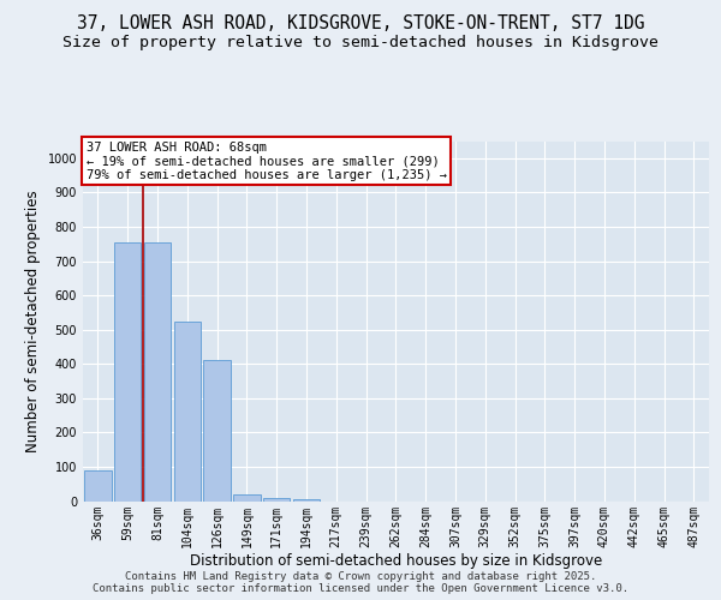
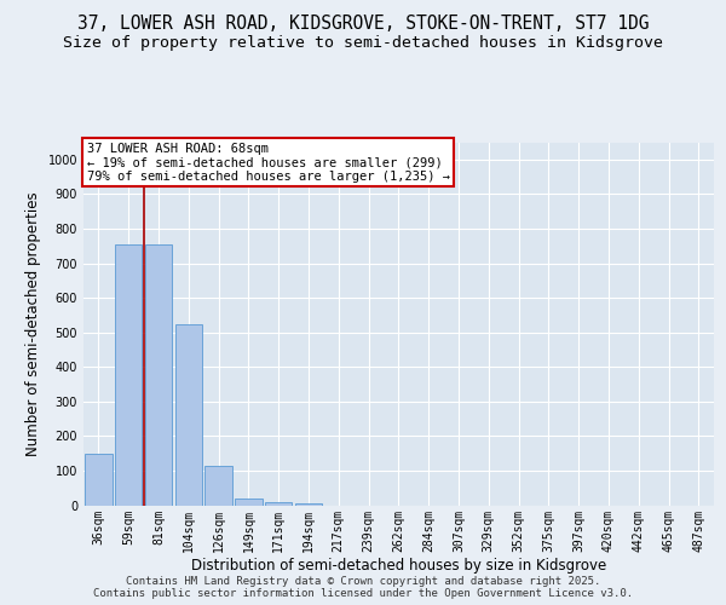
36sqm: 90 -> 150
126sqm: 410 -> 115
